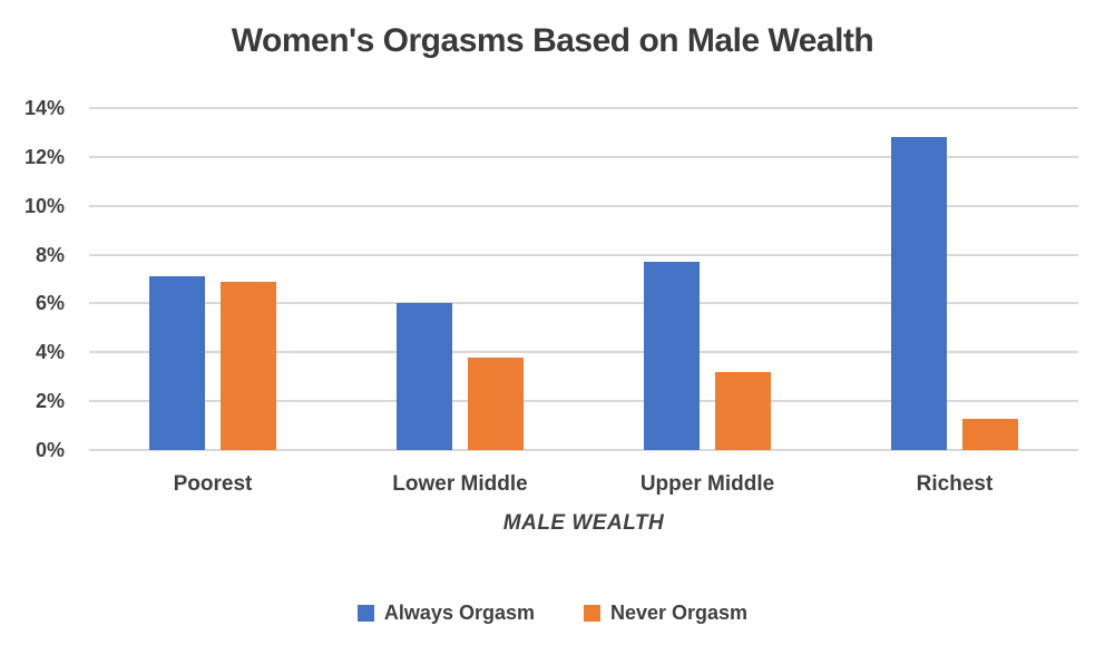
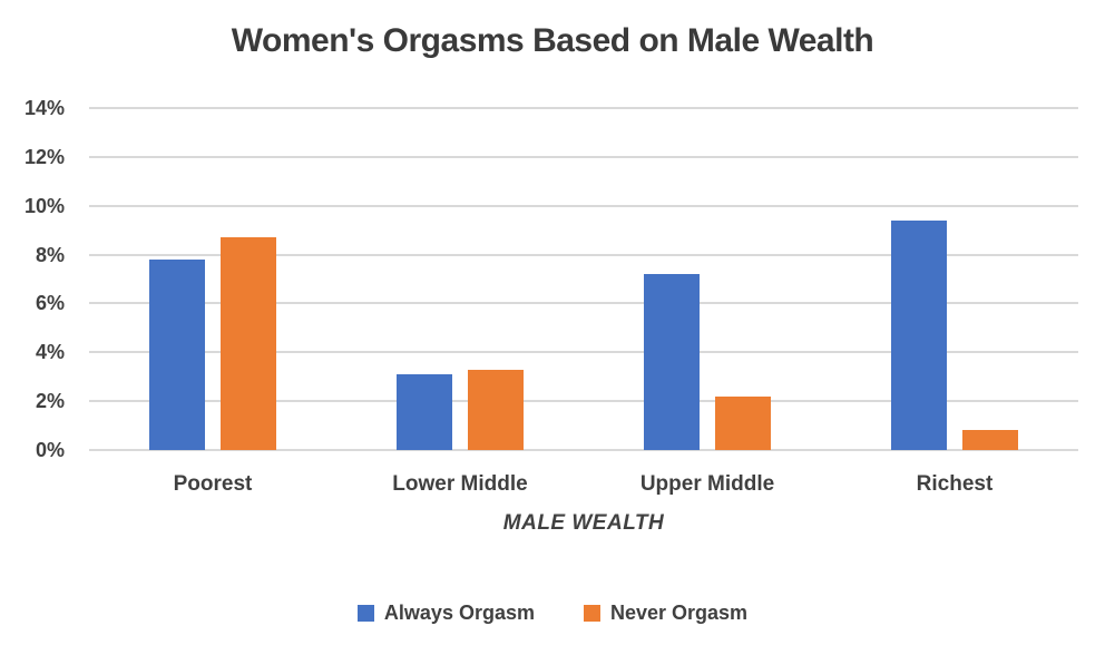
Always Orgasm/Poorest: 7.1% -> 7.8%
Never Orgasm/Poorest: 6.9% -> 8.7%
Always Orgasm/Lower Middle: 6.0% -> 3.1%
Never Orgasm/Lower Middle: 3.8% -> 3.3%
Always Orgasm/Upper Middle: 7.7% -> 7.2%
Never Orgasm/Upper Middle: 3.2% -> 2.2%
Always Orgasm/Richest: 12.8% -> 9.4%
Never Orgasm/Richest: 1.3% -> 0.8%
